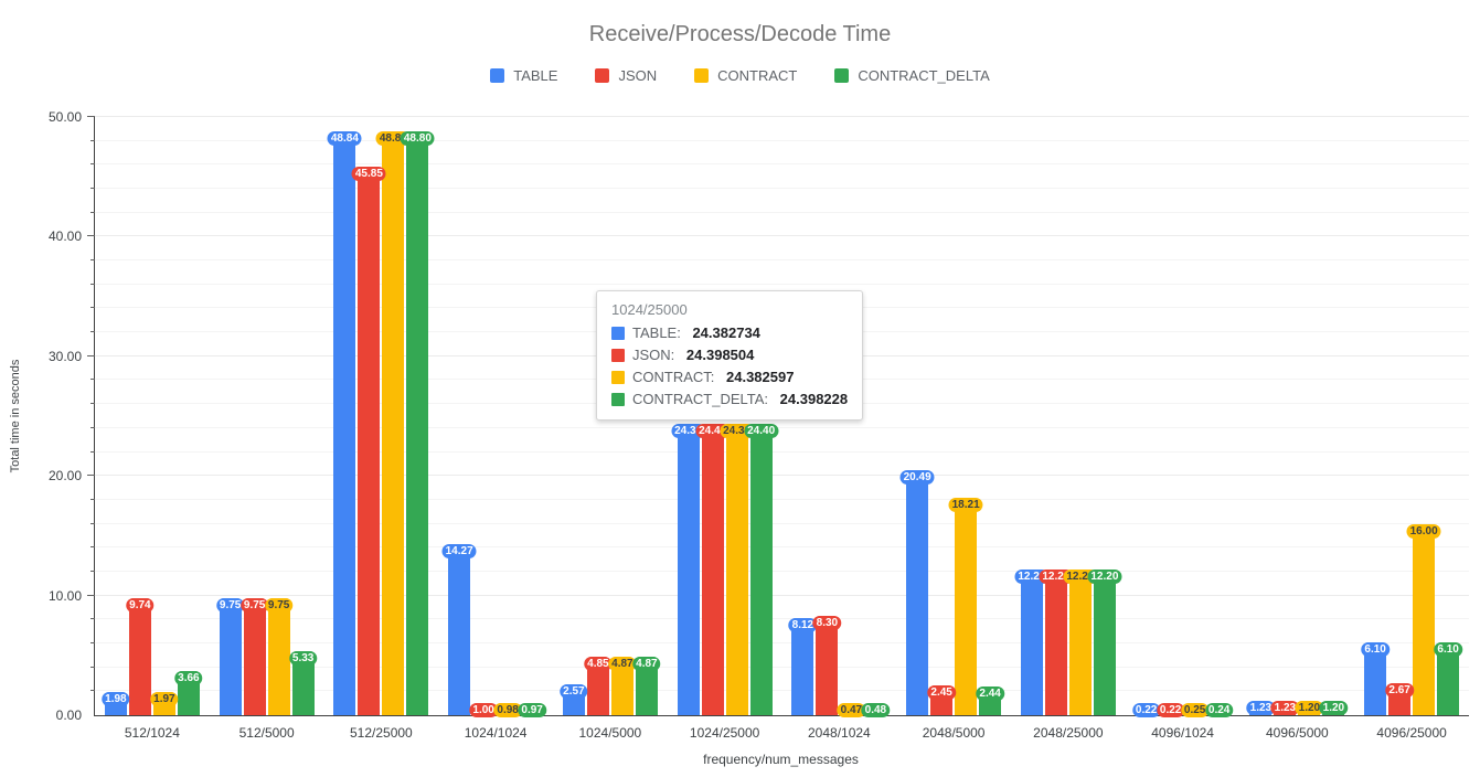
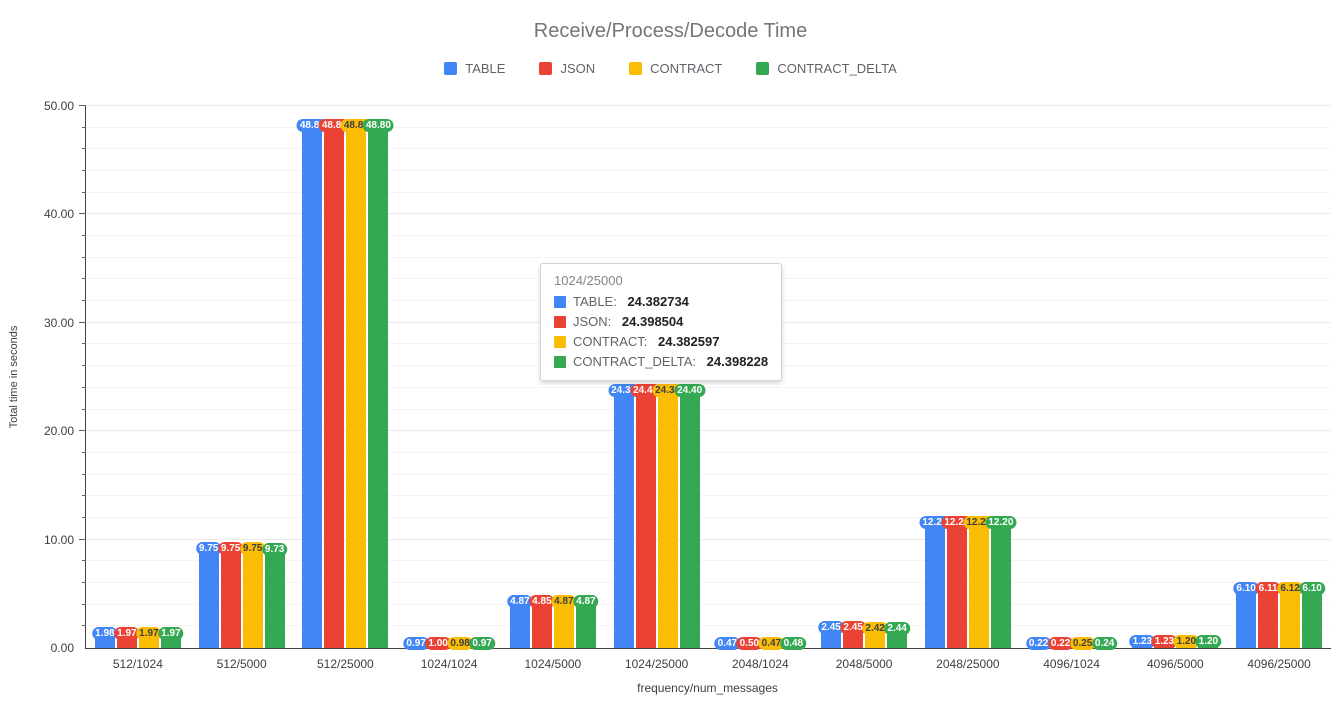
JSON/512/1024: 9.74 -> 1.97
CONTRACT_DELTA/512/1024: 3.66 -> 1.97
CONTRACT_DELTA/512/5000: 5.33 -> 9.73
JSON/512/25000: 45.85 -> 48.84
TABLE/1024/1024: 14.27 -> 0.97
TABLE/1024/5000: 2.57 -> 4.87
TABLE/2048/1024: 8.12 -> 0.47
JSON/2048/1024: 8.30 -> 0.50
TABLE/2048/5000: 20.49 -> 2.45
CONTRACT/2048/5000: 18.21 -> 2.42
JSON/4096/25000: 2.67 -> 6.11
CONTRACT/4096/25000: 16.00 -> 6.12
